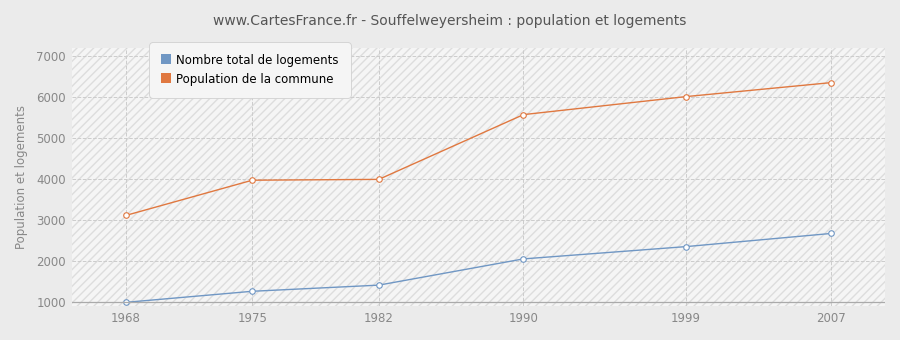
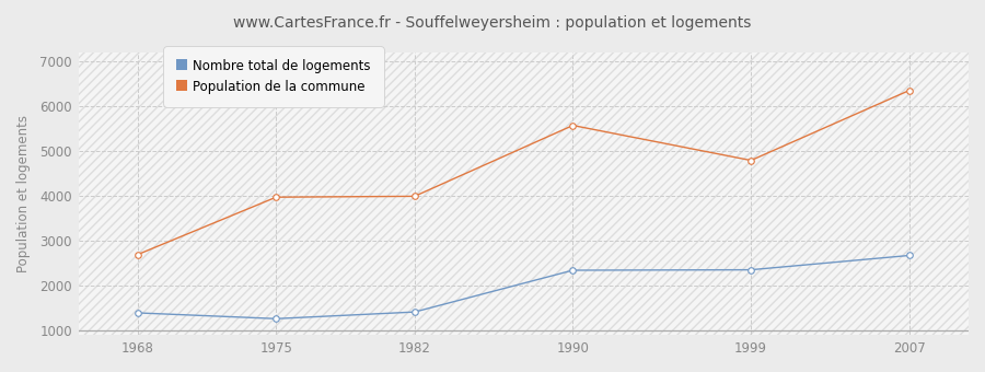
Nombre total de logements/1968: 1000 -> 1400
Population de la commune/1968: 3120 -> 2700
Nombre total de logements/1990: 2060 -> 2350
Population de la commune/1999: 6020 -> 4800
